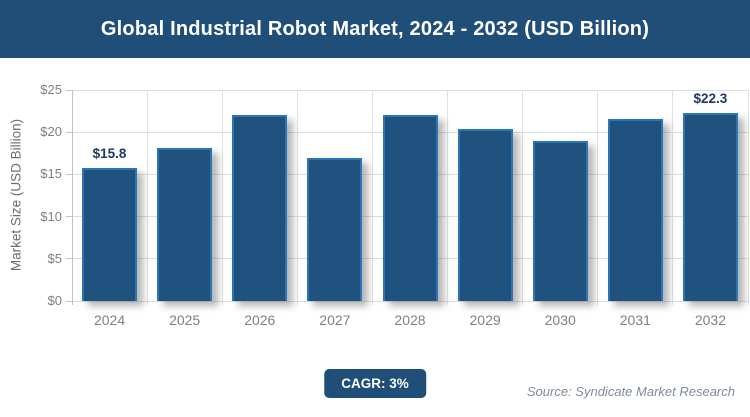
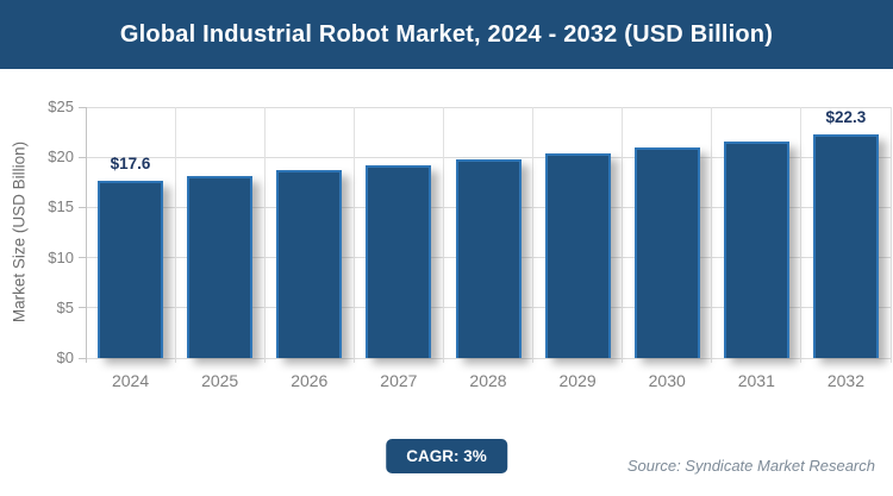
2024: $15.8 -> $17.6
2026: $22 -> $19
2027: $17 -> $19
2028: $22 -> $20
2030: $19 -> $21
